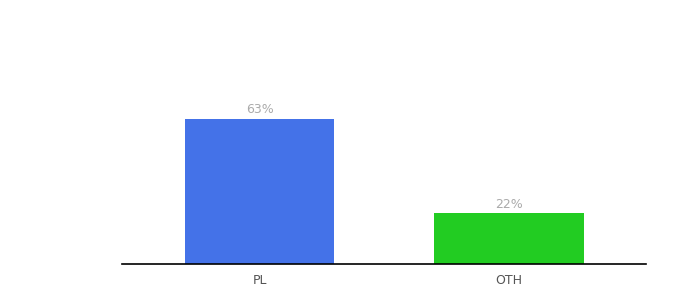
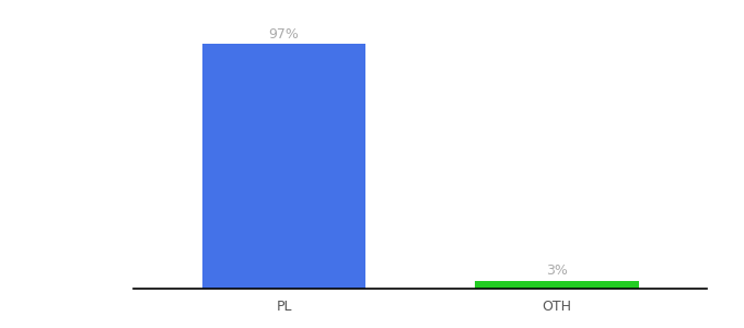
PL: 63% -> 97%
OTH: 22% -> 3%
